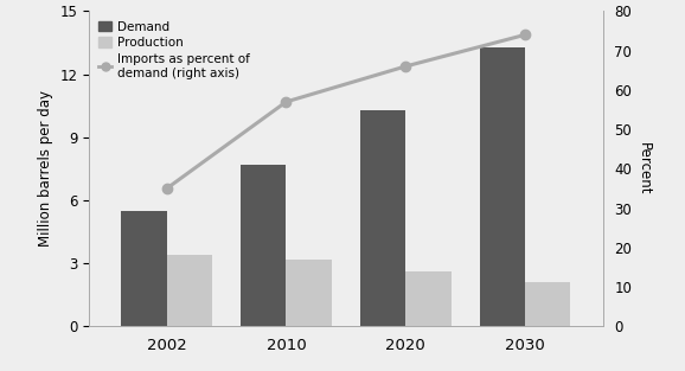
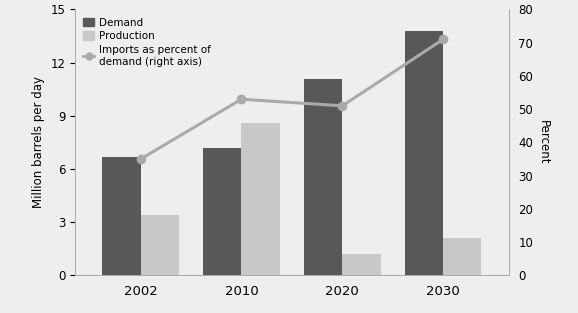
Demand/2002: 5.5 -> 6.7
Demand/2010: 7.7 -> 7.2
Imports as percent of demand (right axis)/2010: 57 -> 53
Production/2010: 3.2 -> 8.6
Demand/2020: 10.3 -> 11.1
Imports as percent of demand (right axis)/2020: 66 -> 51
Production/2020: 2.6 -> 1.2
Demand/2030: 13.3 -> 13.8
Imports as percent of demand (right axis)/2030: 74 -> 71
